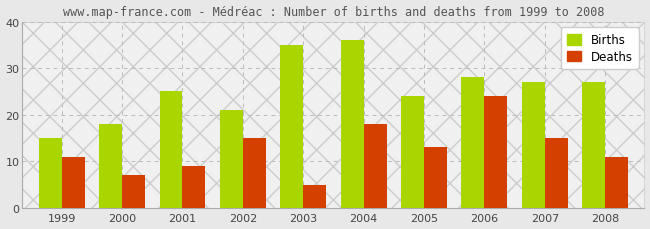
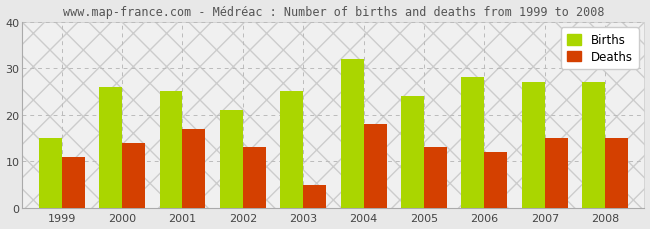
Births/2000: 18 -> 26
Deaths/2000: 7 -> 14
Deaths/2001: 9 -> 17
Deaths/2002: 15 -> 13
Births/2003: 35 -> 25
Births/2004: 36 -> 32
Deaths/2006: 24 -> 12
Deaths/2008: 11 -> 15
